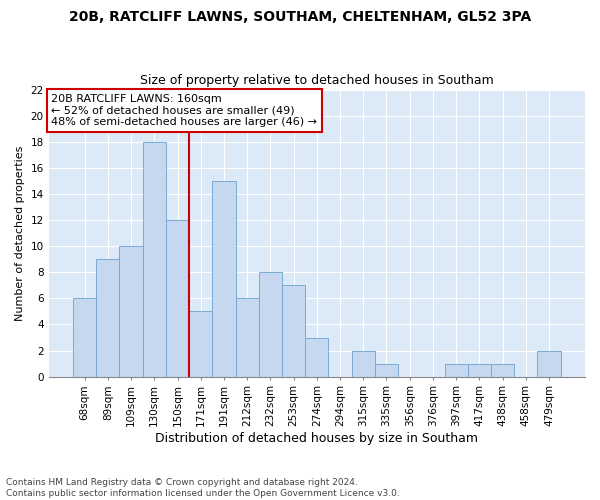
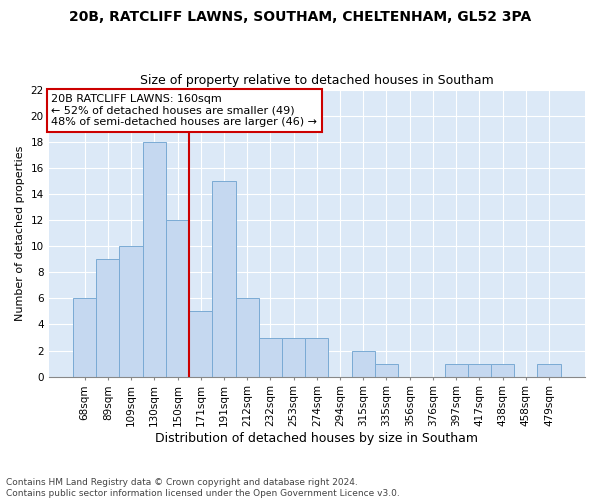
232sqm: 8 -> 3
253sqm: 7 -> 3
479sqm: 2 -> 1
